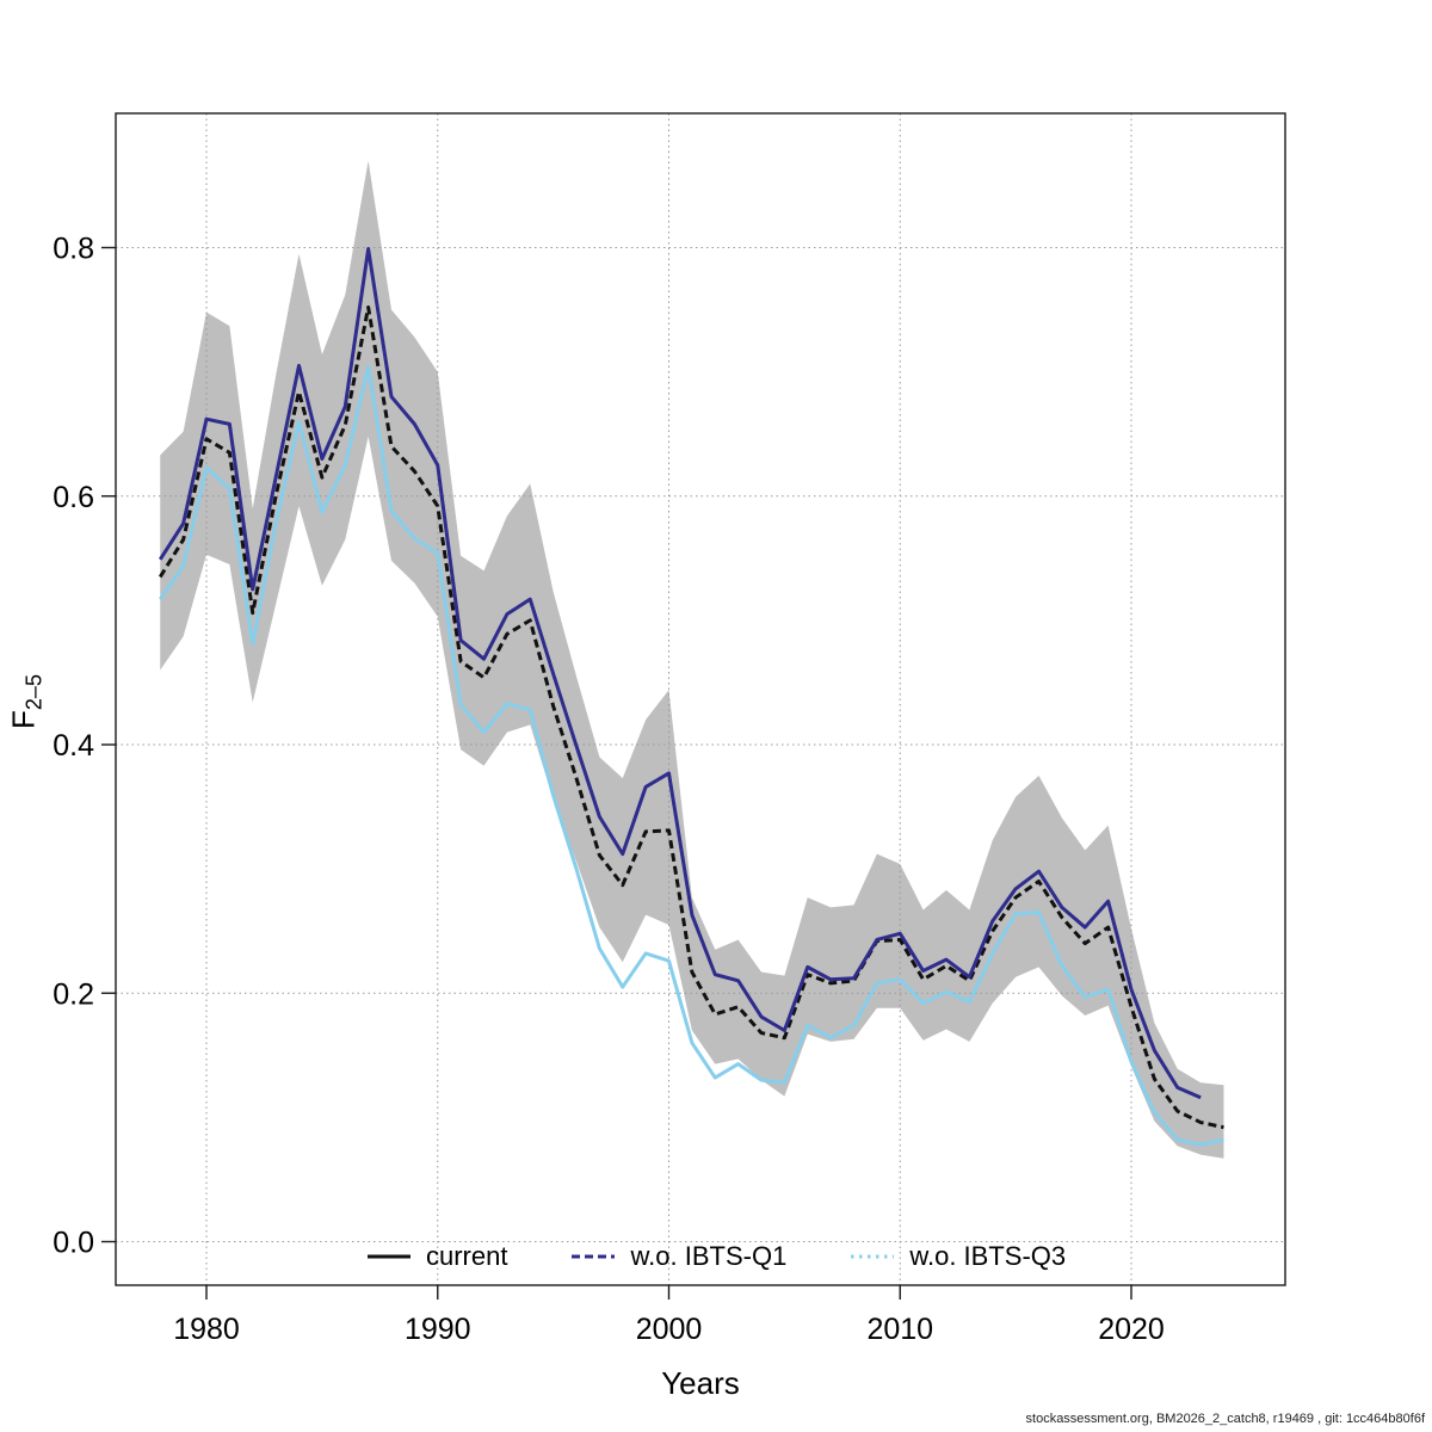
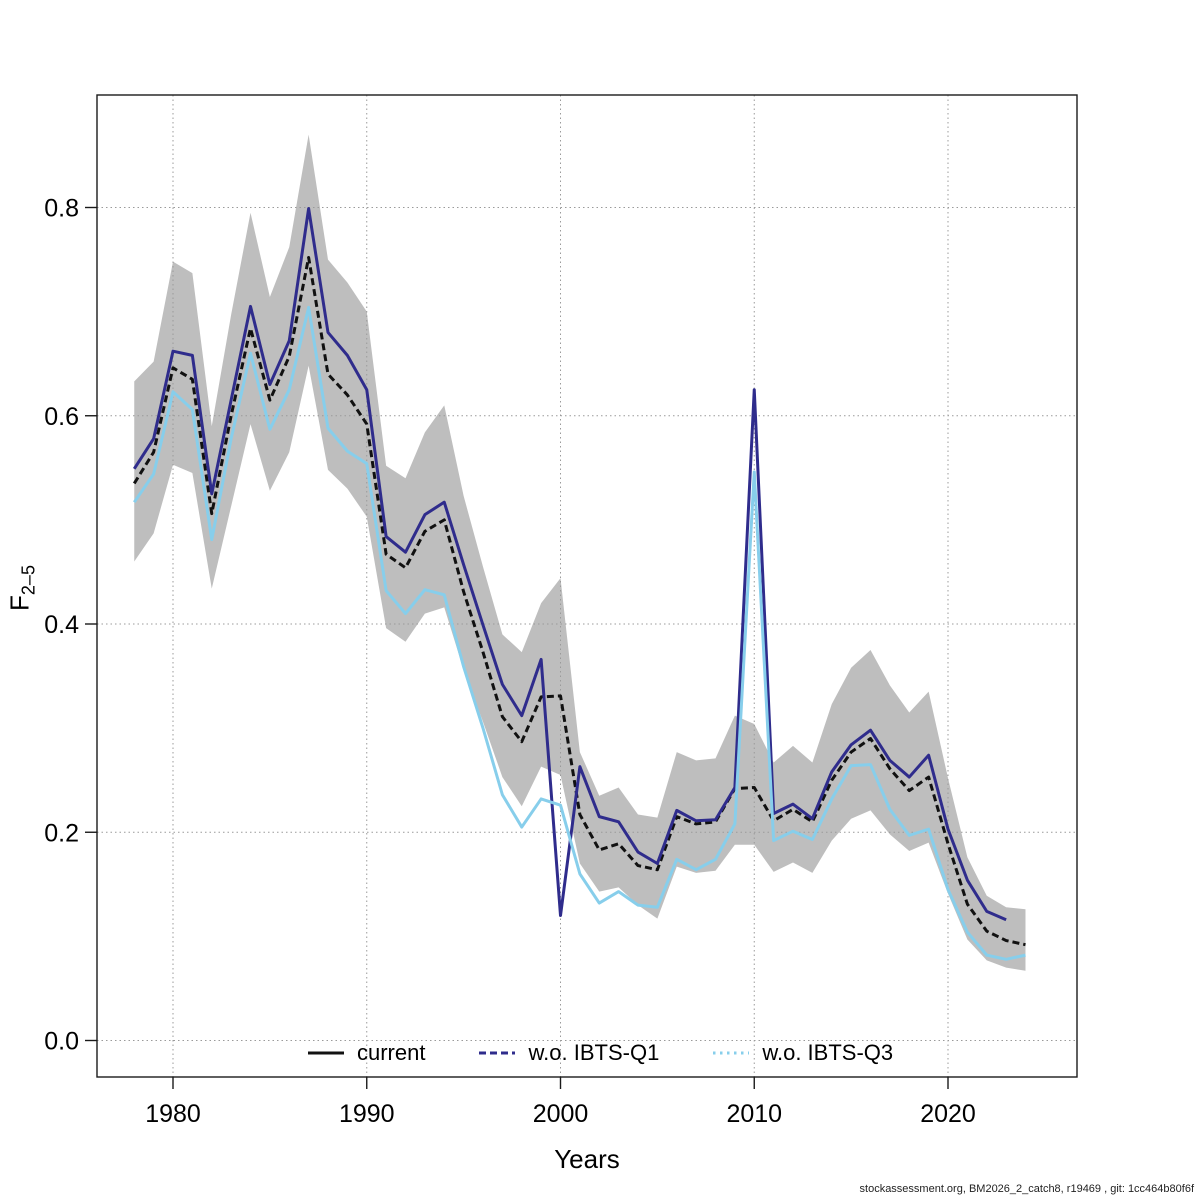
w.o. IBTS-Q1/2000: 0.377 -> 0.120
w.o. IBTS-Q1/2010: 0.248 -> 0.625
w.o. IBTS-Q3/2010: 0.211 -> 0.546
